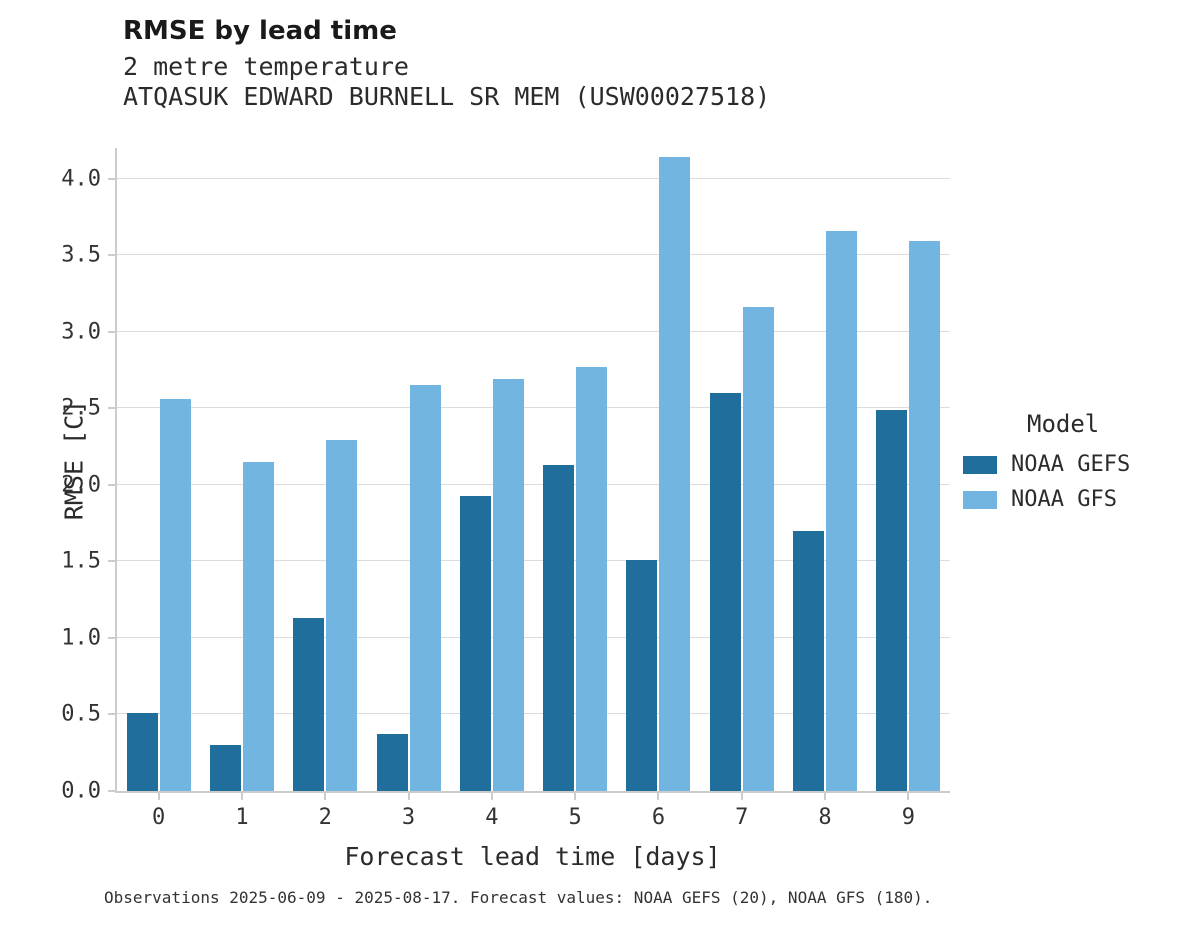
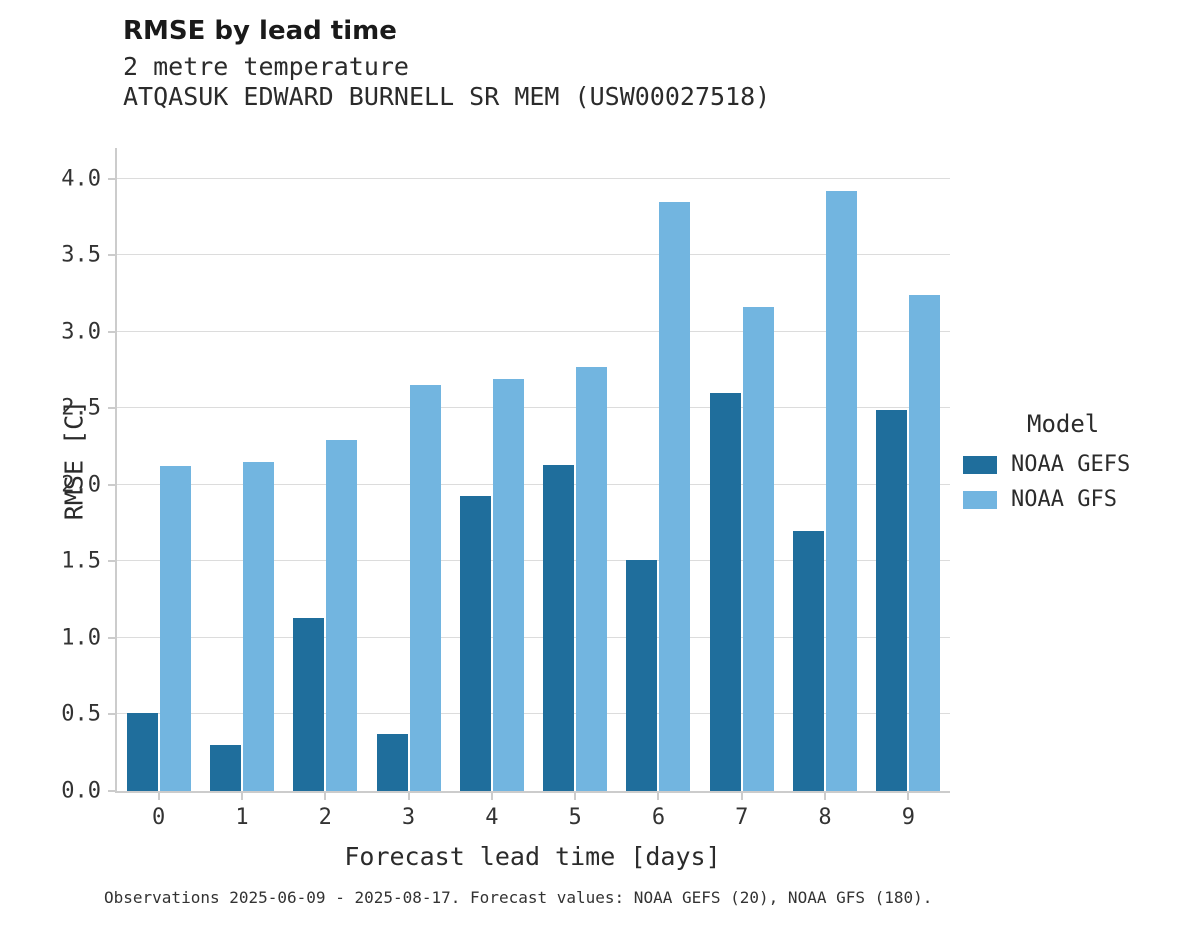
NOAA GFS/0: 2.56 -> 2.12
NOAA GFS/6: 4.14 -> 3.85
NOAA GFS/8: 3.66 -> 3.92
NOAA GFS/9: 3.59 -> 3.24
